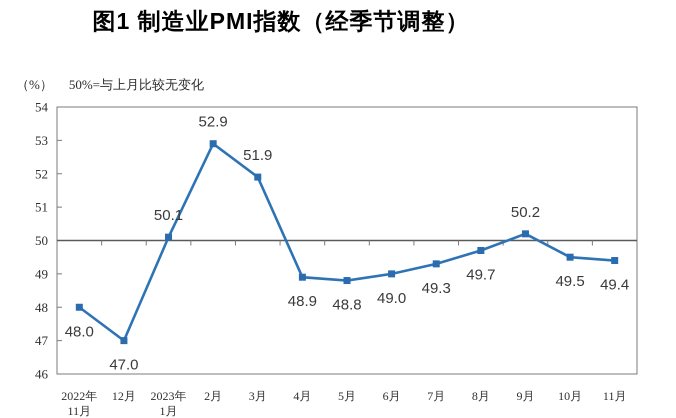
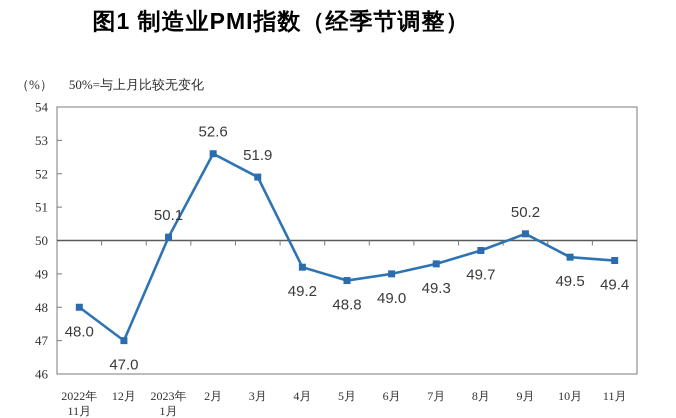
2月: 52.9 -> 52.6
4月: 48.9 -> 49.2
